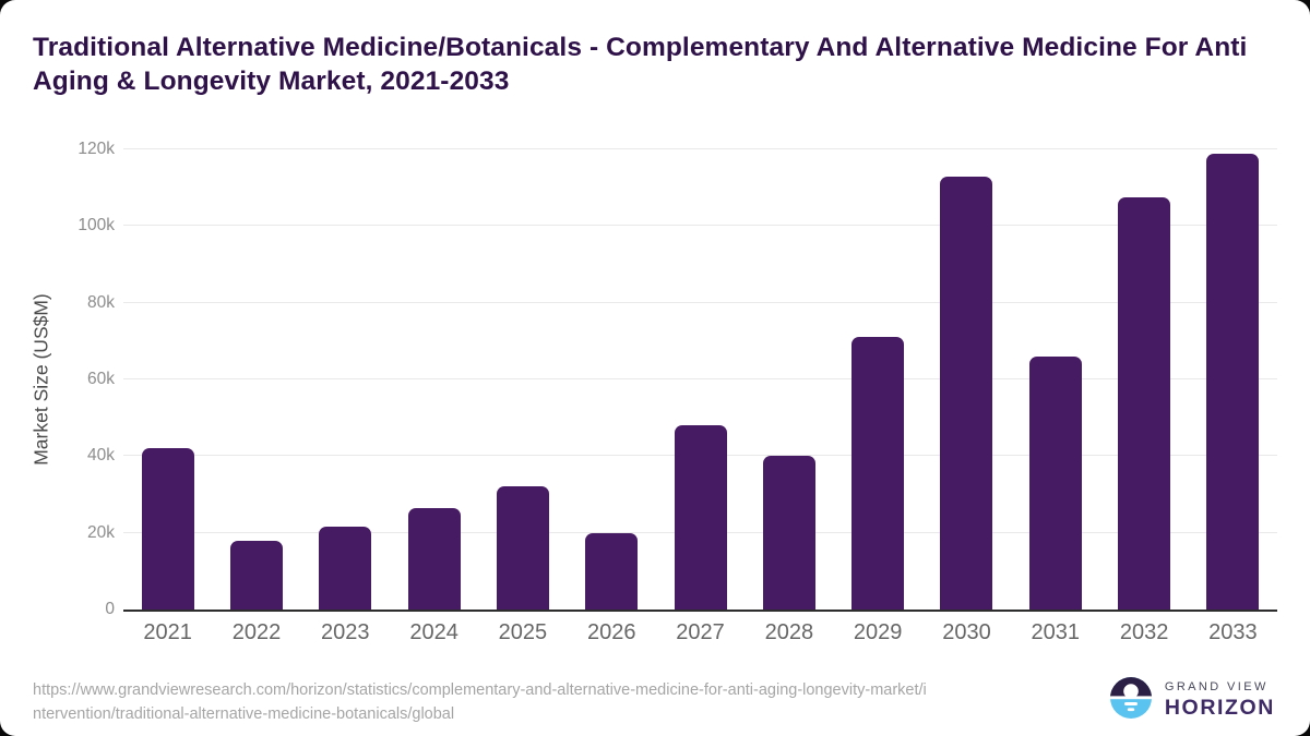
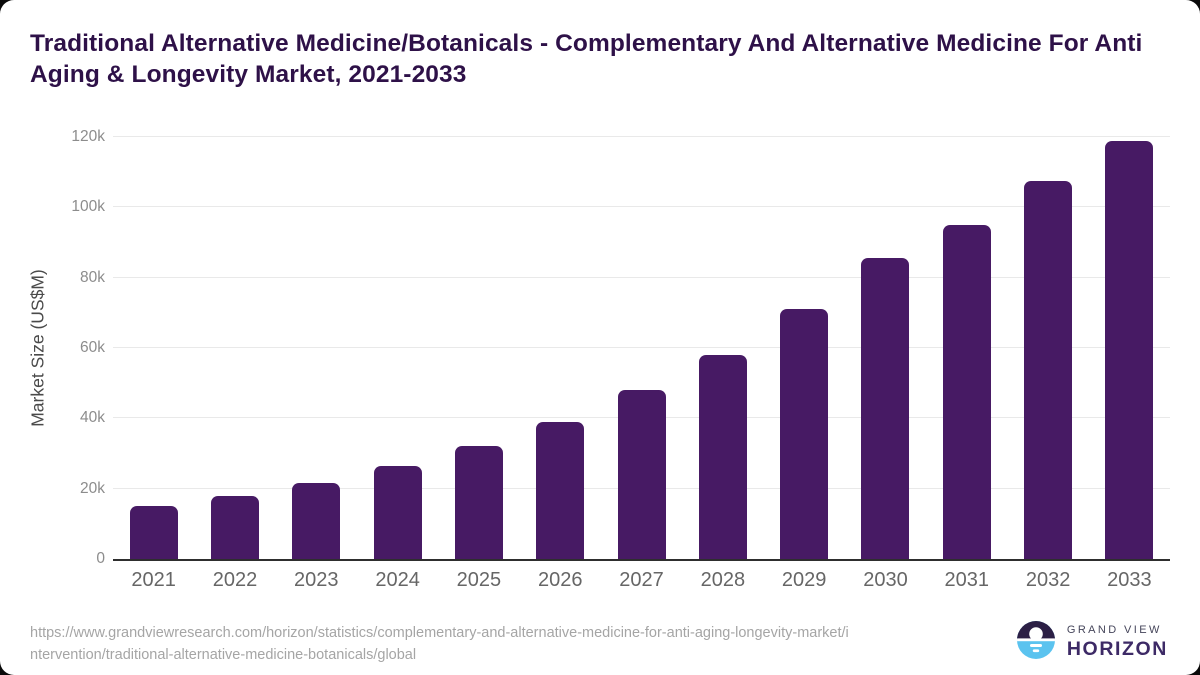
2021: 42k -> 15k
2026: 20k -> 39k
2028: 40k -> 58k
2030: 113k -> 86k
2031: 66k -> 95k
